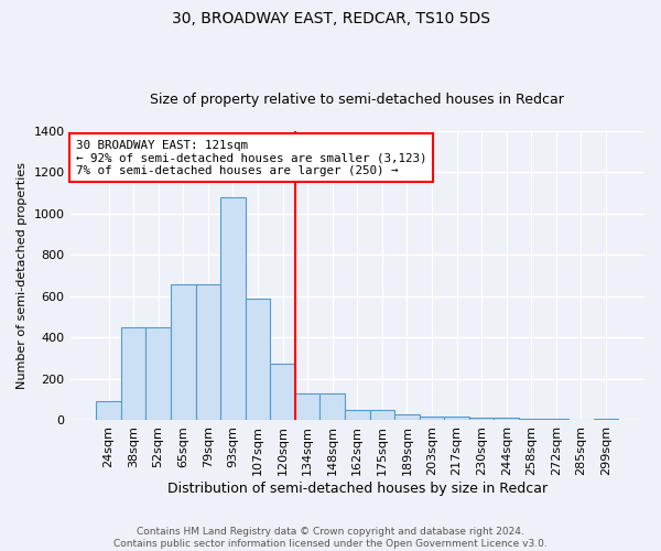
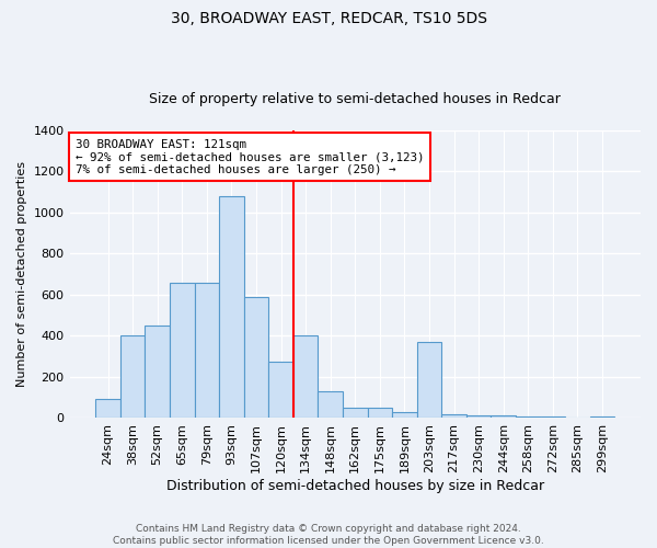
38sqm: 450 -> 400
134sqm: 130 -> 400
203sqm: 20 -> 370
